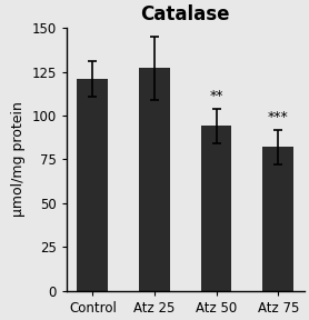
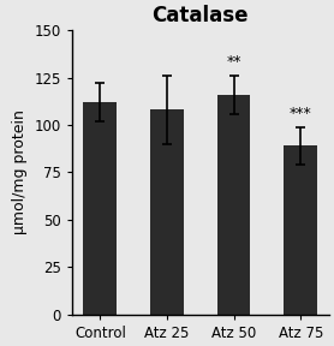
Control: 121 -> 112
Atz 25: 127 -> 108
Atz 50: 94 -> 116
Atz 75: 82 -> 89
